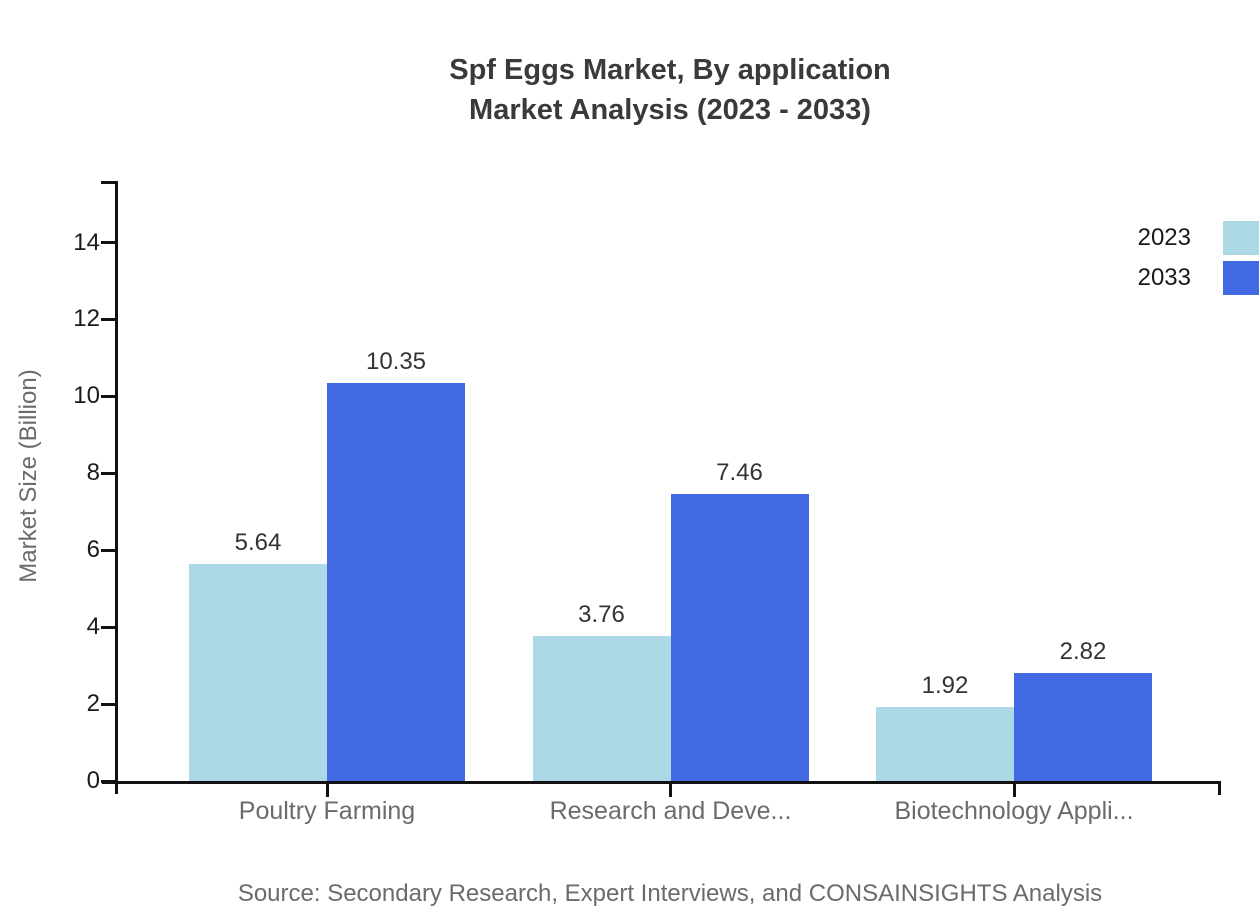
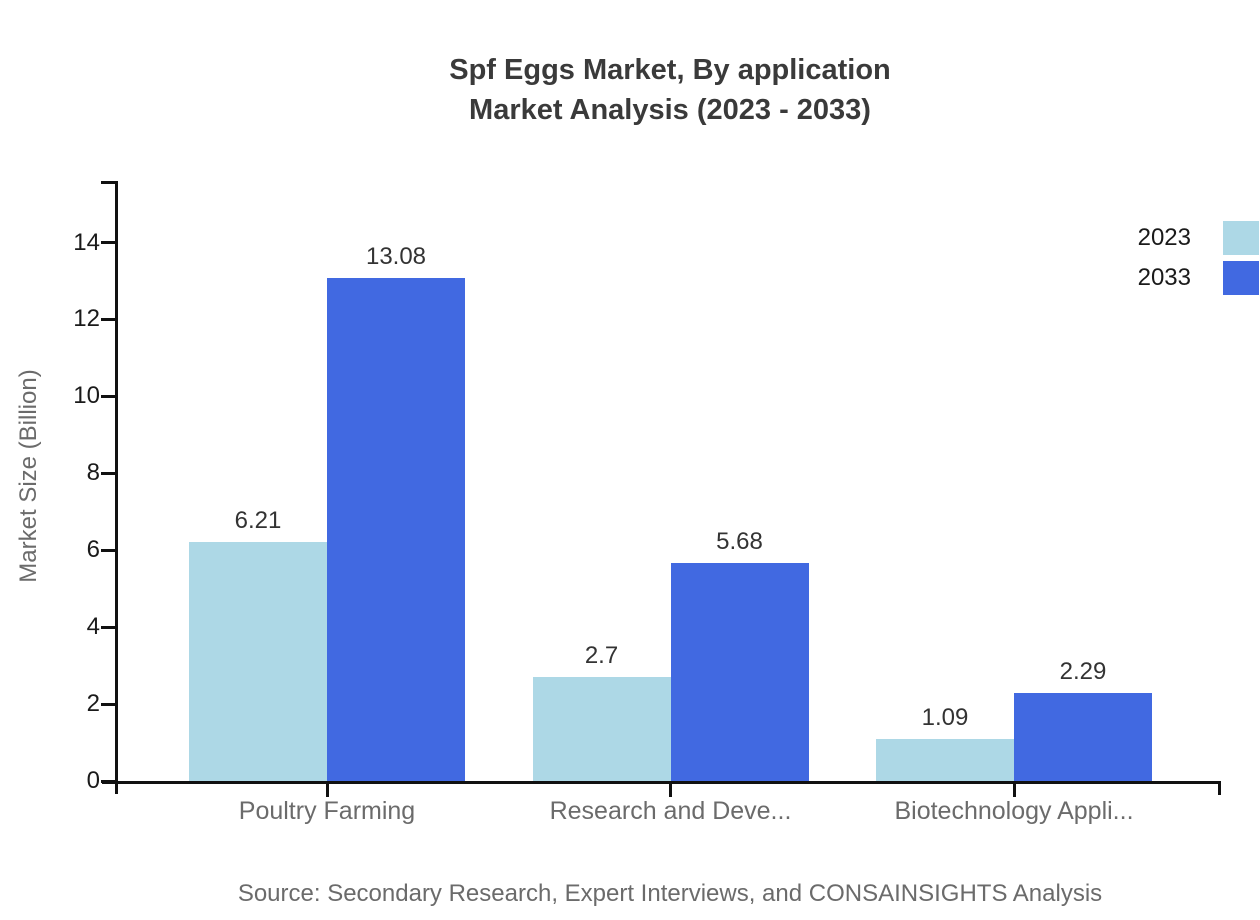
2023/Poultry Farming: 5.64 -> 6.21
2033/Poultry Farming: 10.35 -> 13.08
2023/Research and Deve...: 3.76 -> 2.7
2033/Research and Deve...: 7.46 -> 5.68
2023/Biotechnology Appli...: 1.92 -> 1.09
2033/Biotechnology Appli...: 2.82 -> 2.29
